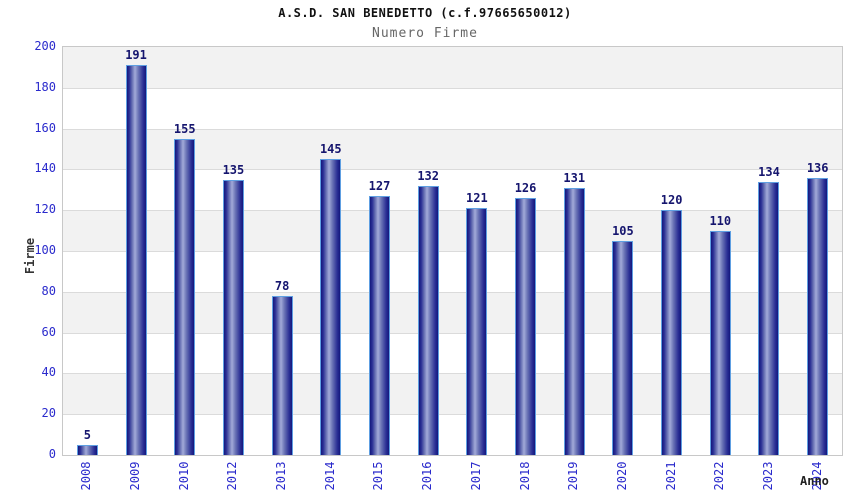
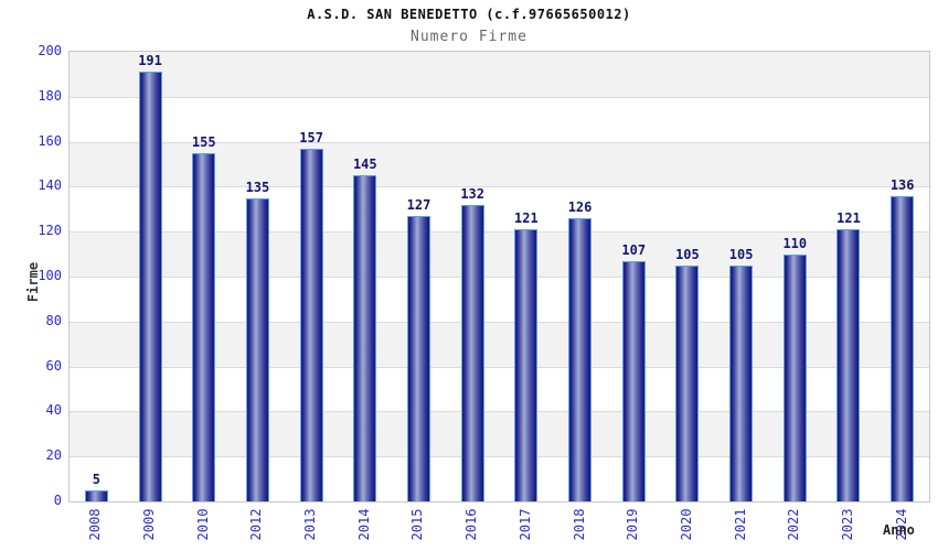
2013: 78 -> 157
2019: 131 -> 107
2021: 120 -> 105
2023: 134 -> 121
